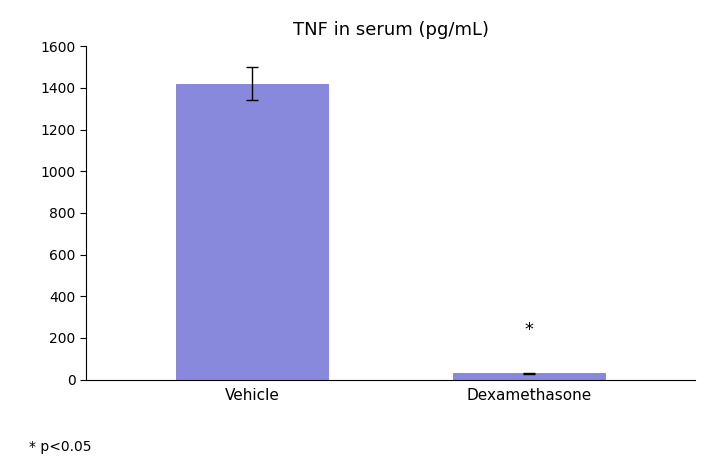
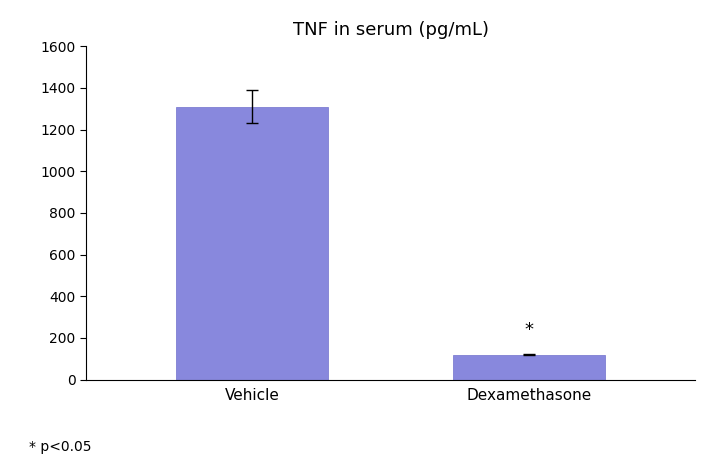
Vehicle: 1420 -> 1310
Dexamethasone: 30 -> 120
